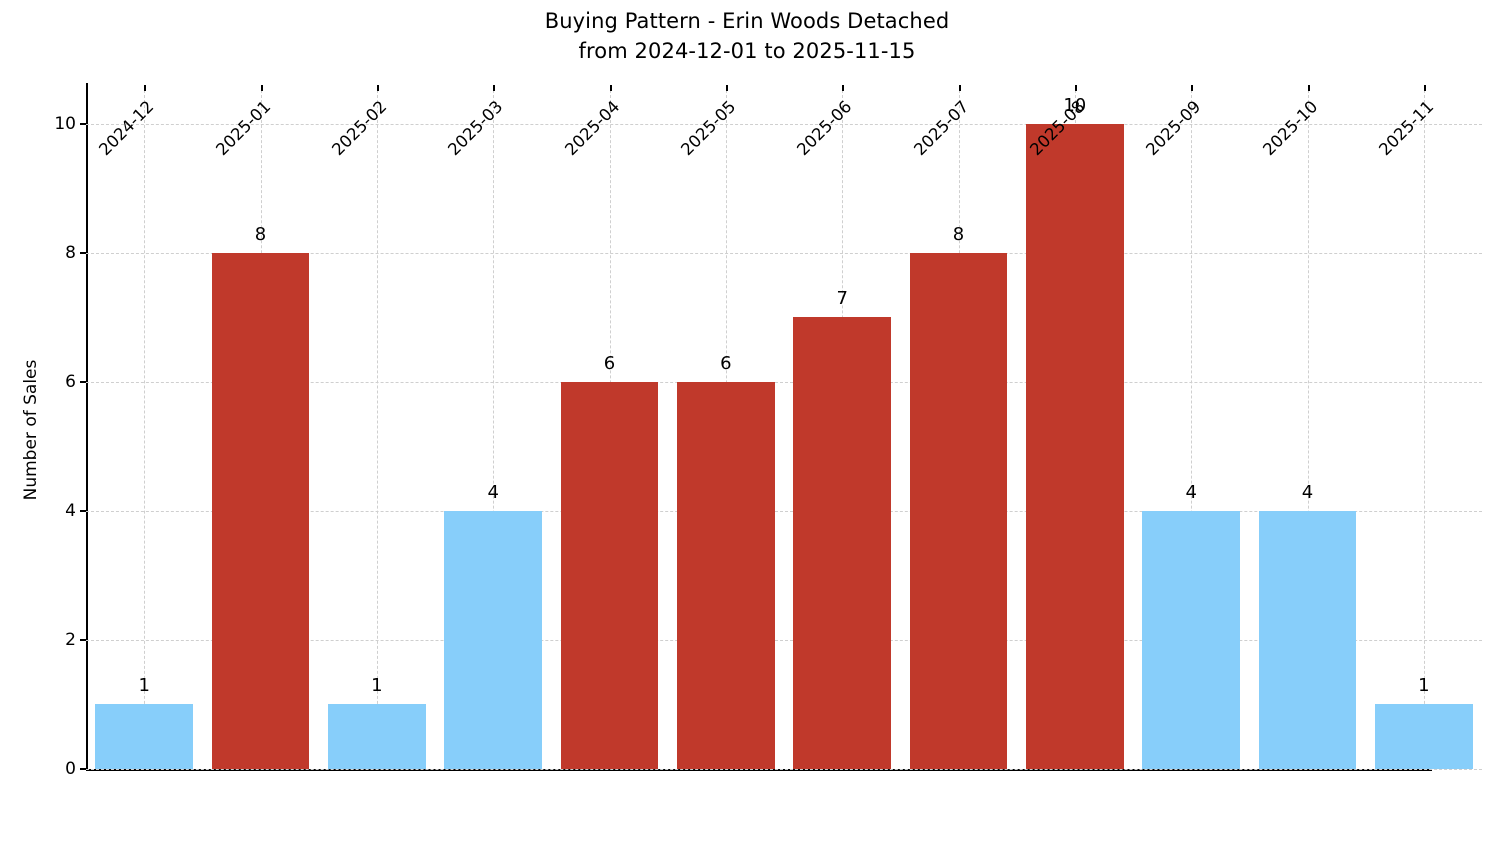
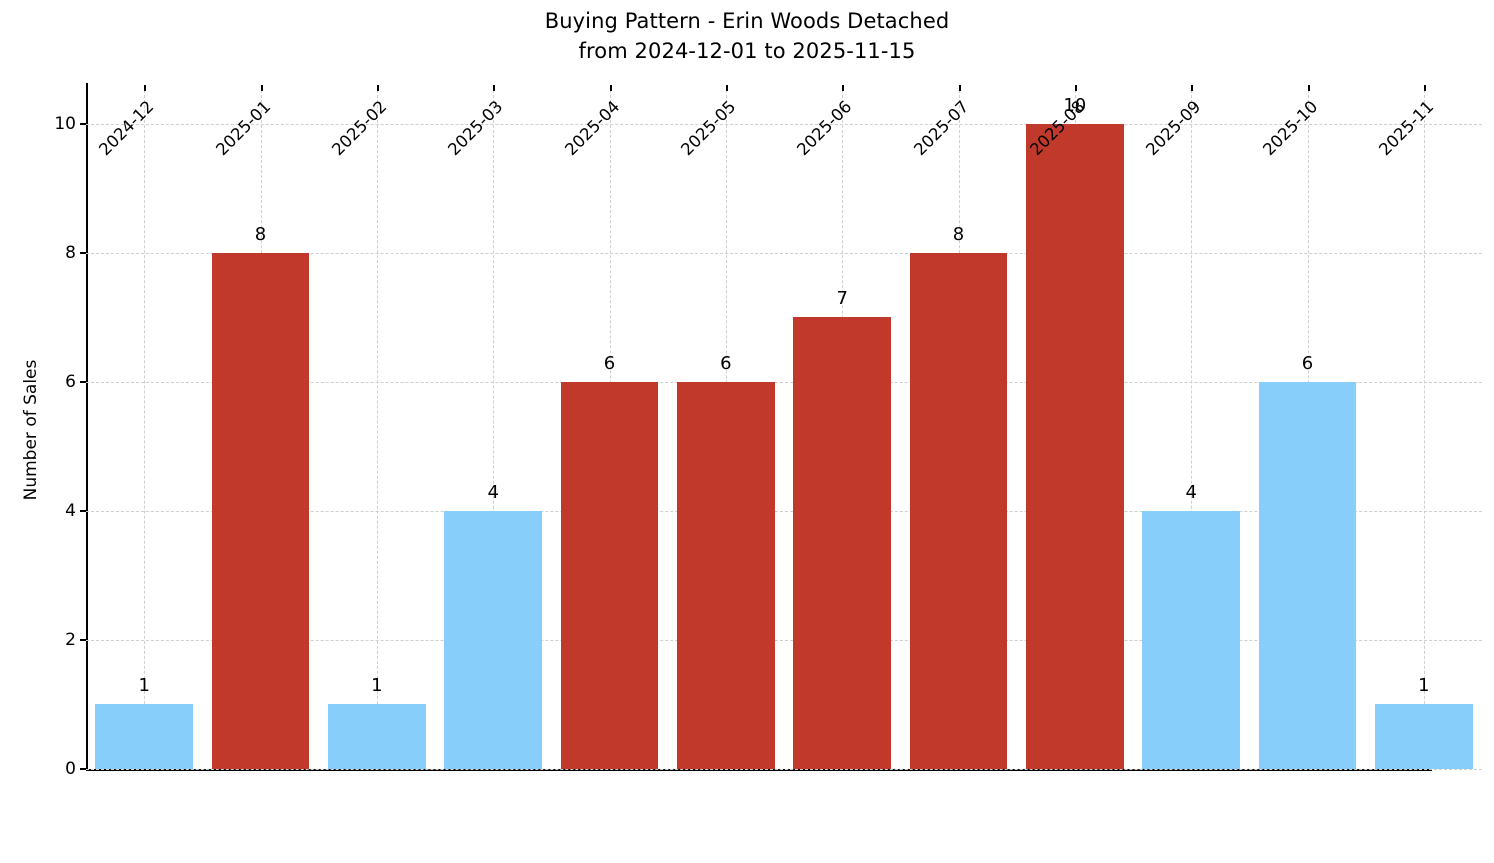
2025-10: 4 -> 6
